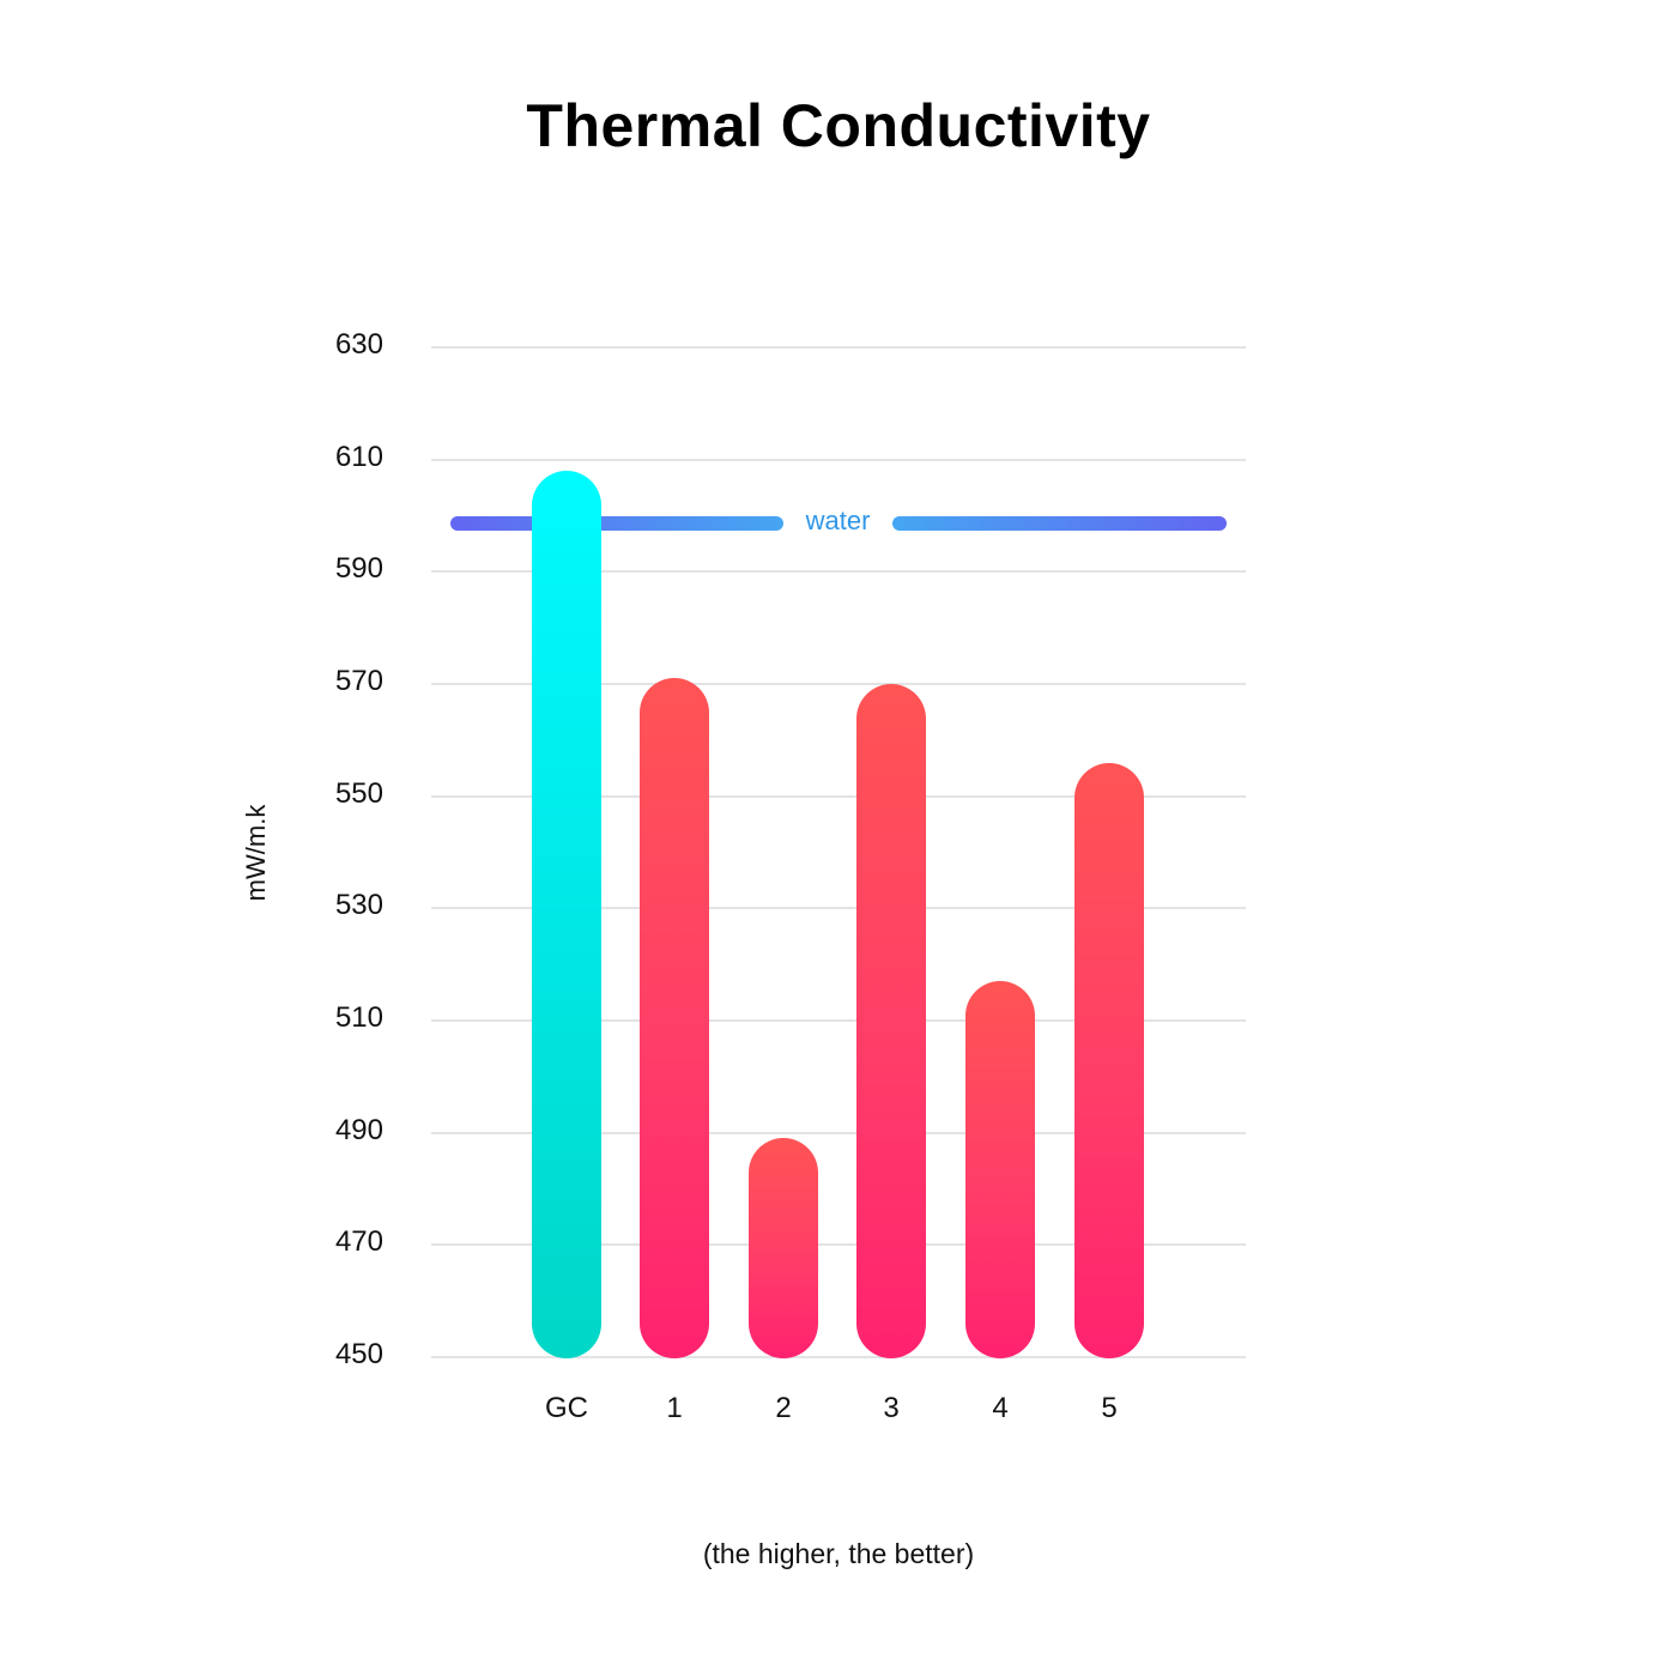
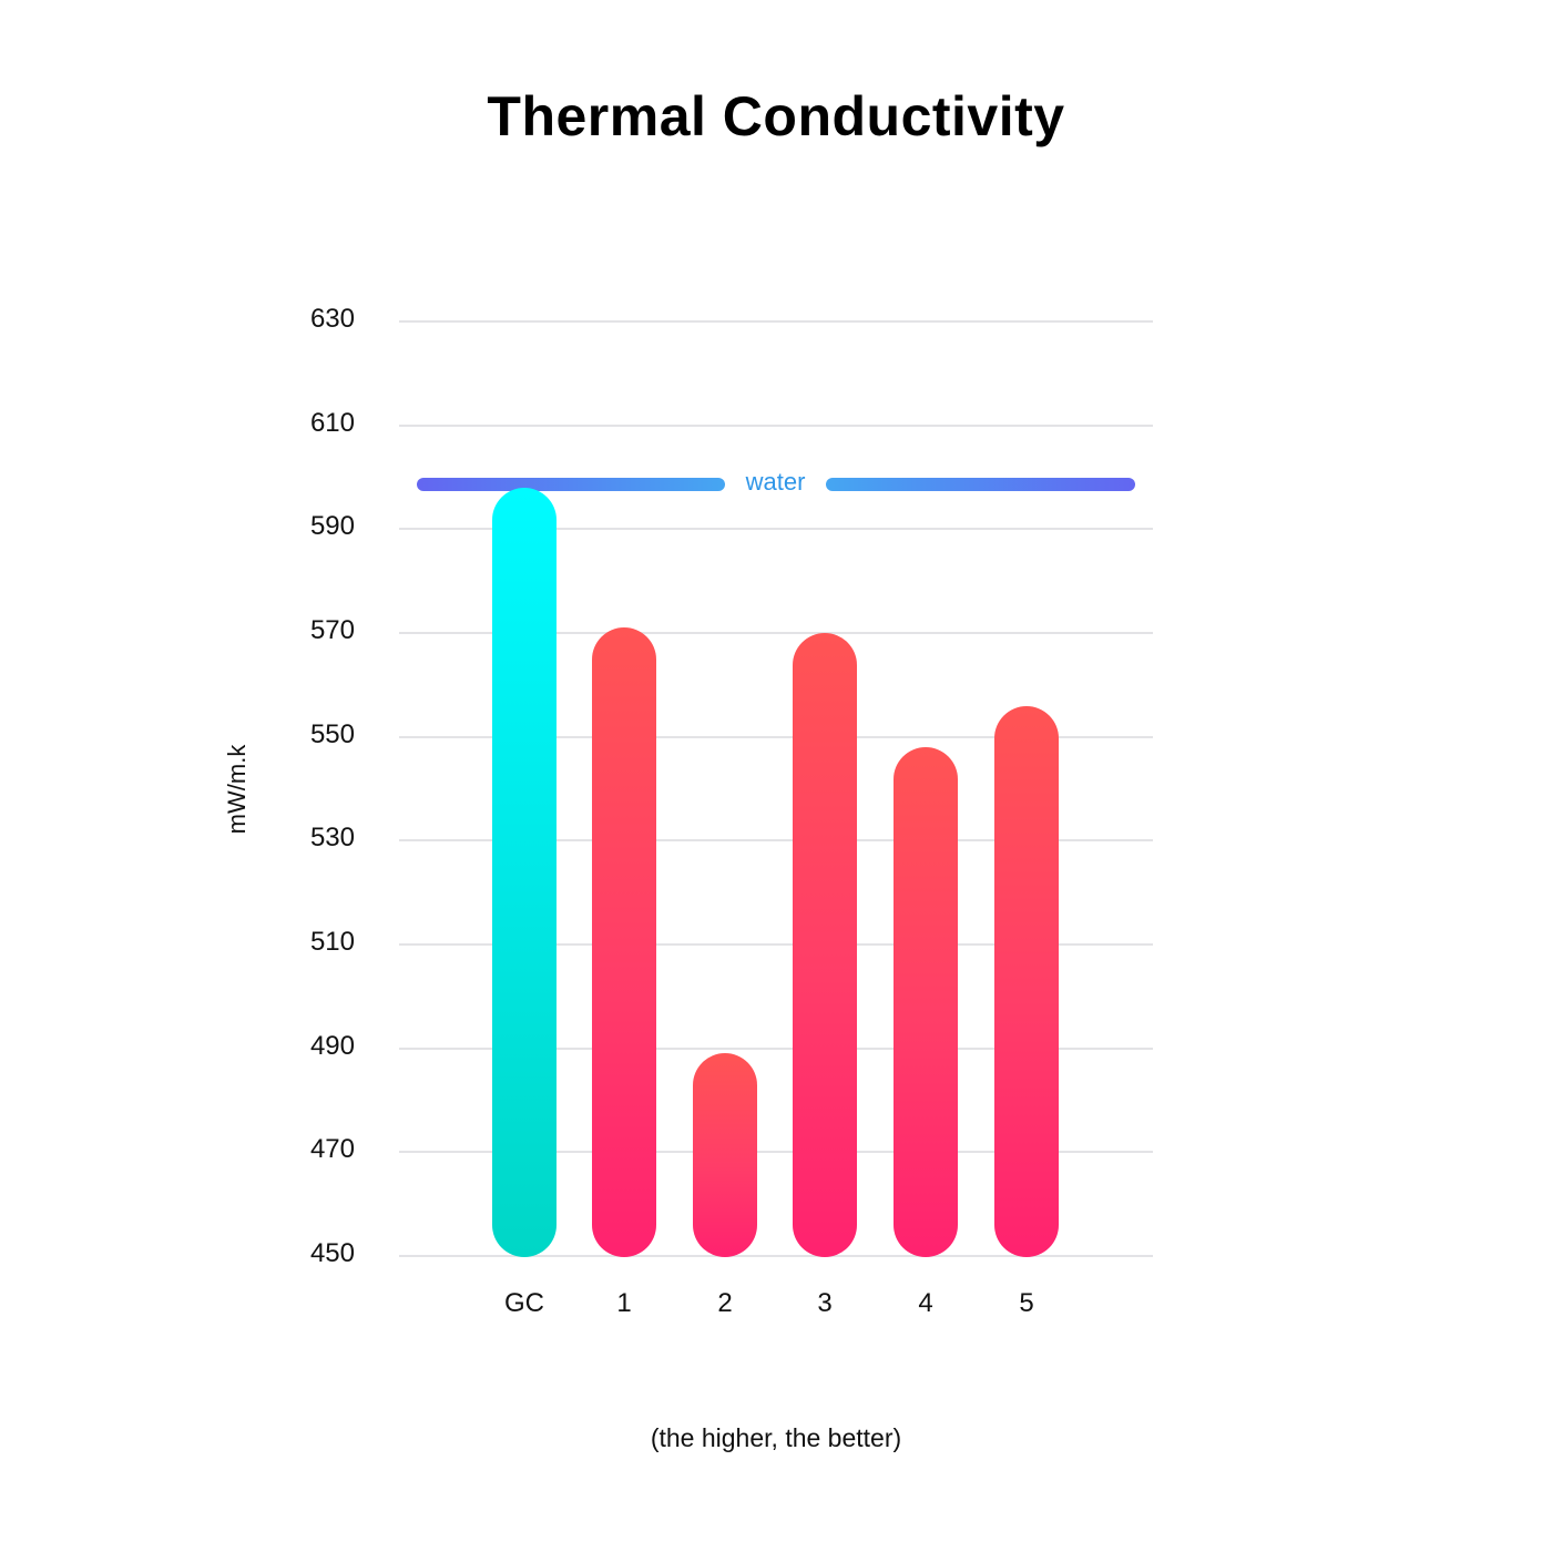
GC: 608 -> 598
4: 517 -> 548
